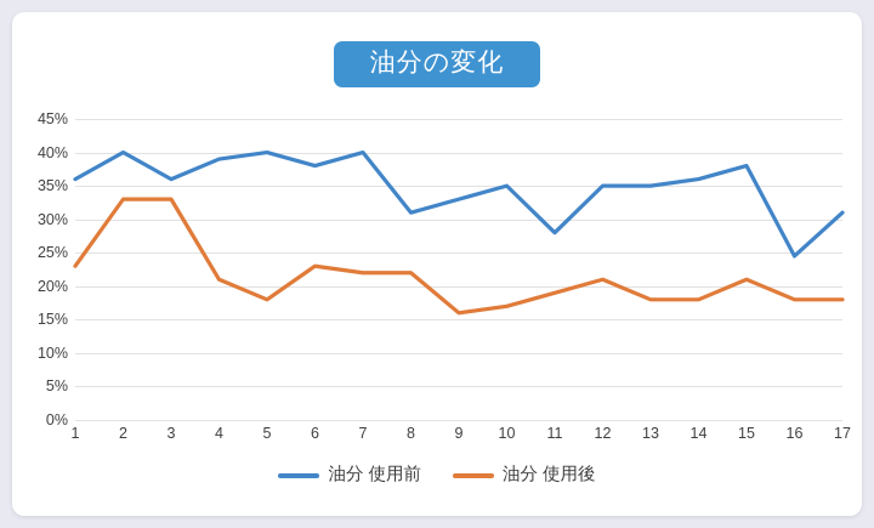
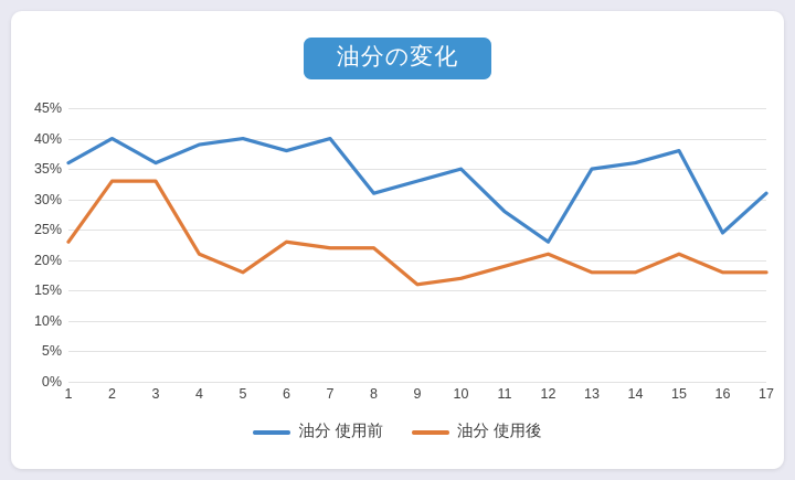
油分 使用前/12: 35% -> 23%
